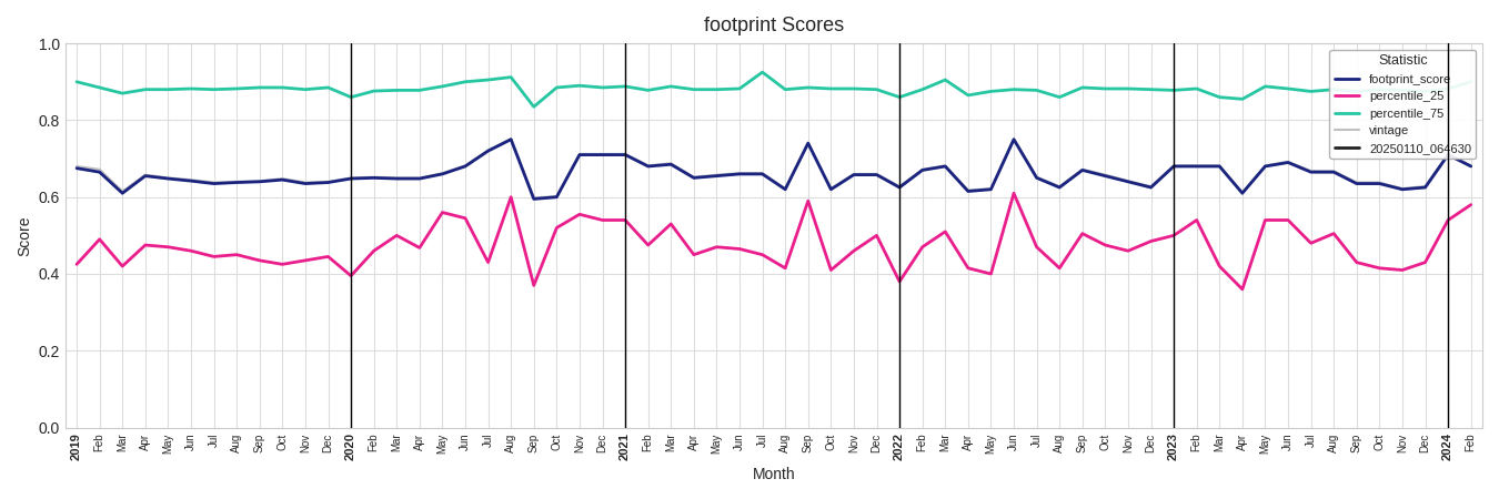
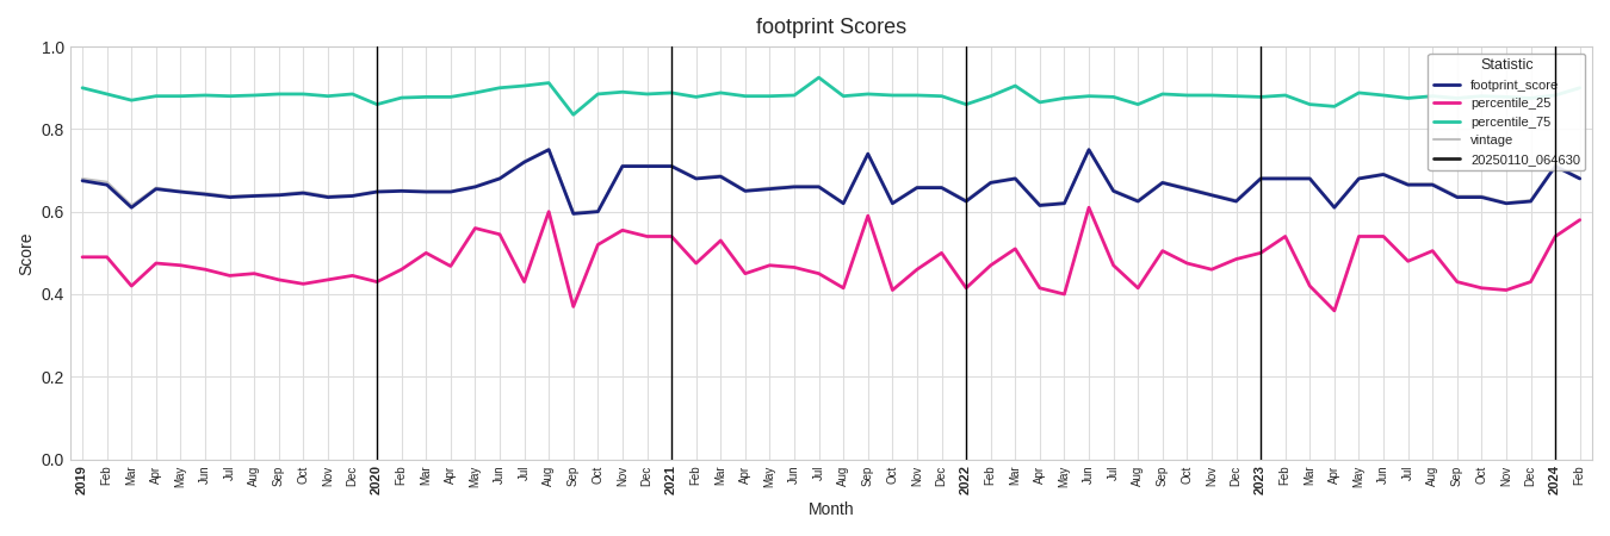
percentile_25/2019: 0.425 -> 0.490
percentile_25/2020: 0.395 -> 0.430
percentile_25/2022: 0.380 -> 0.415
